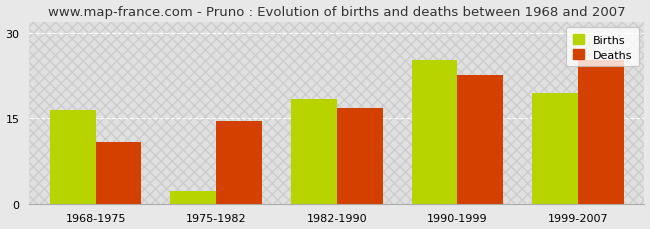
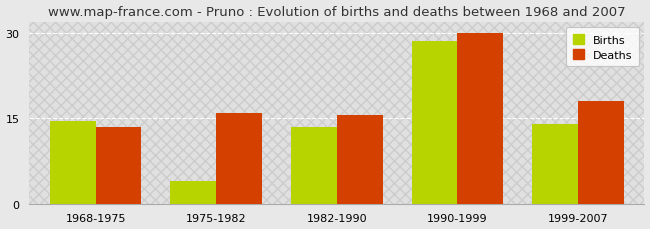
Births/1968-1975: 16.4 -> 14.5
Deaths/1968-1975: 10.8 -> 13.5
Births/1975-1982: 2.2 -> 4.0
Deaths/1975-1982: 14.6 -> 16.0
Births/1982-1990: 18.4 -> 13.5
Deaths/1982-1990: 16.8 -> 15.5
Births/1990-1999: 25.2 -> 28.5
Deaths/1990-1999: 22.6 -> 30.0
Births/1999-2007: 19.4 -> 14.0
Deaths/1999-2007: 25.2 -> 18.0
